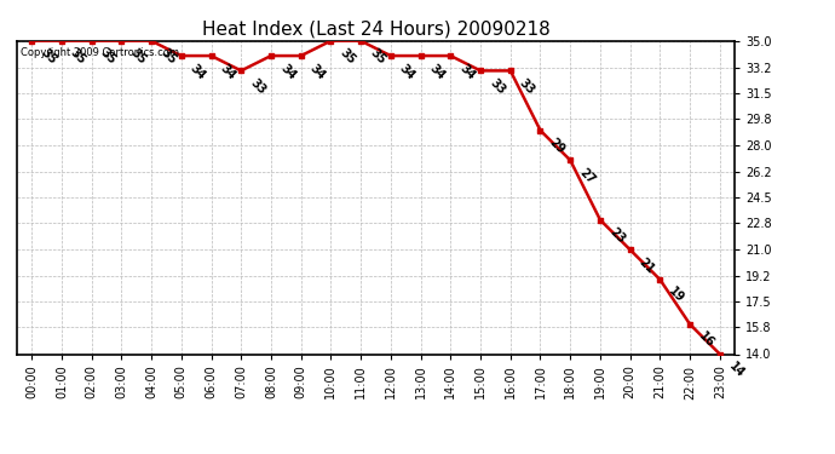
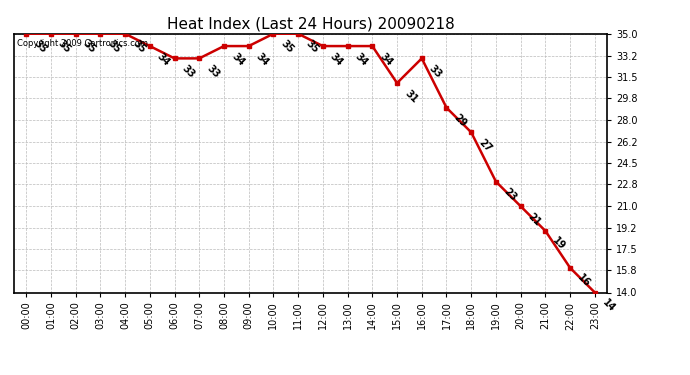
06:00: 34 -> 33
15:00: 33 -> 31
